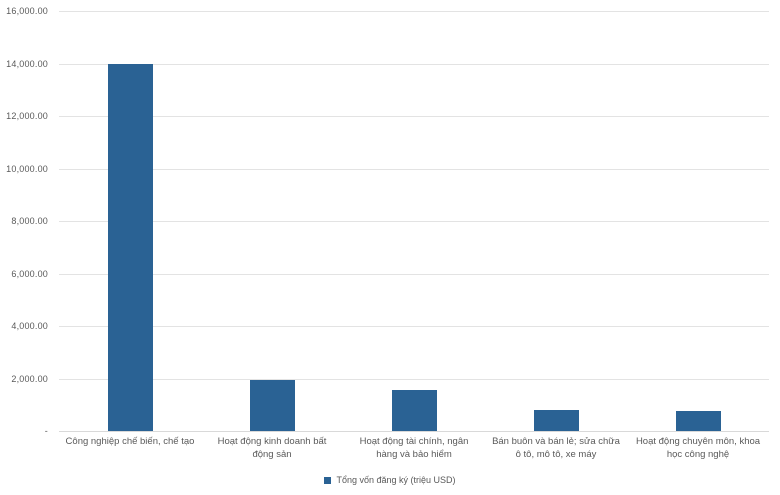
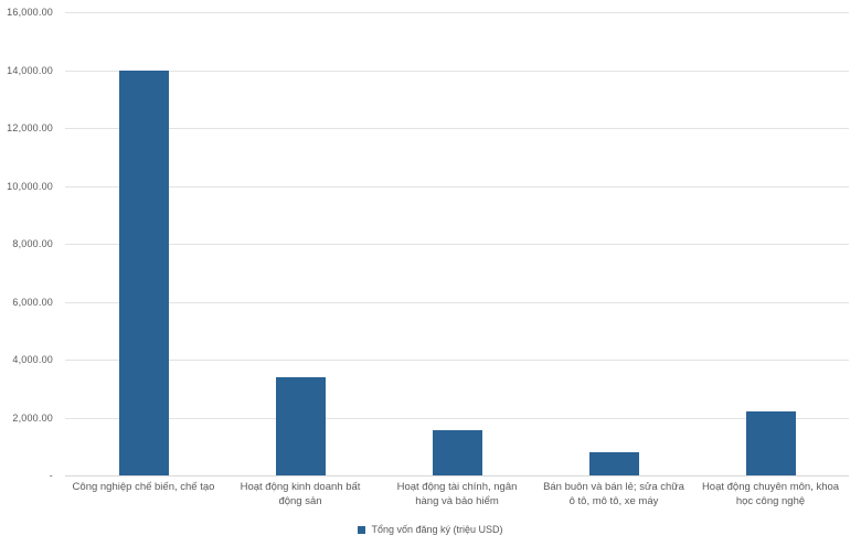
Hoạt động kinh doanh bất động sản: 1900 -> 3400
Hoạt động chuyên môn, khoa học công nghệ: 800 -> 2200
